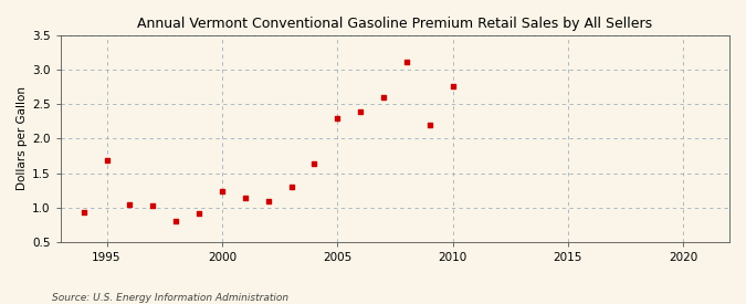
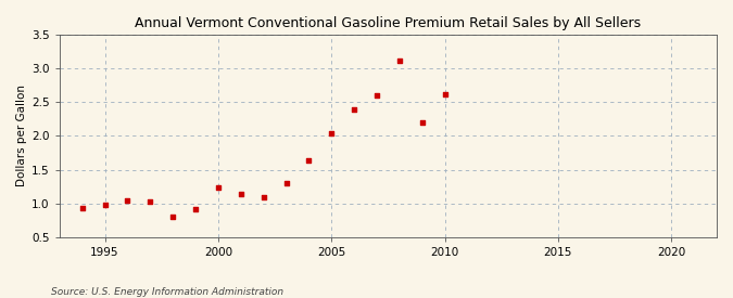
1995: 1.68 -> 0.98
2005: 2.30 -> 2.04
2010: 2.76 -> 2.62
